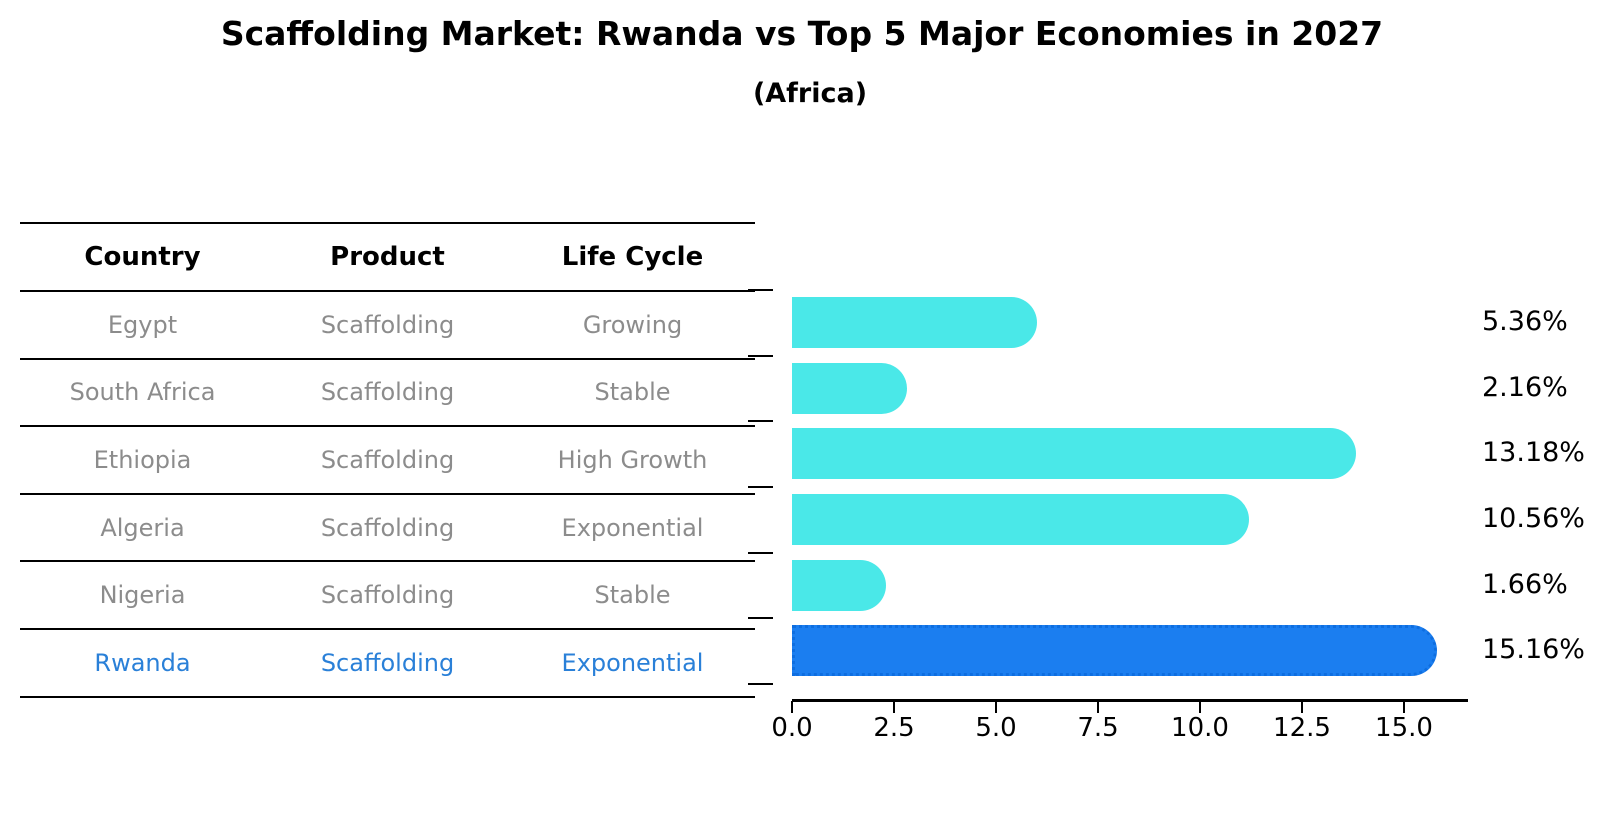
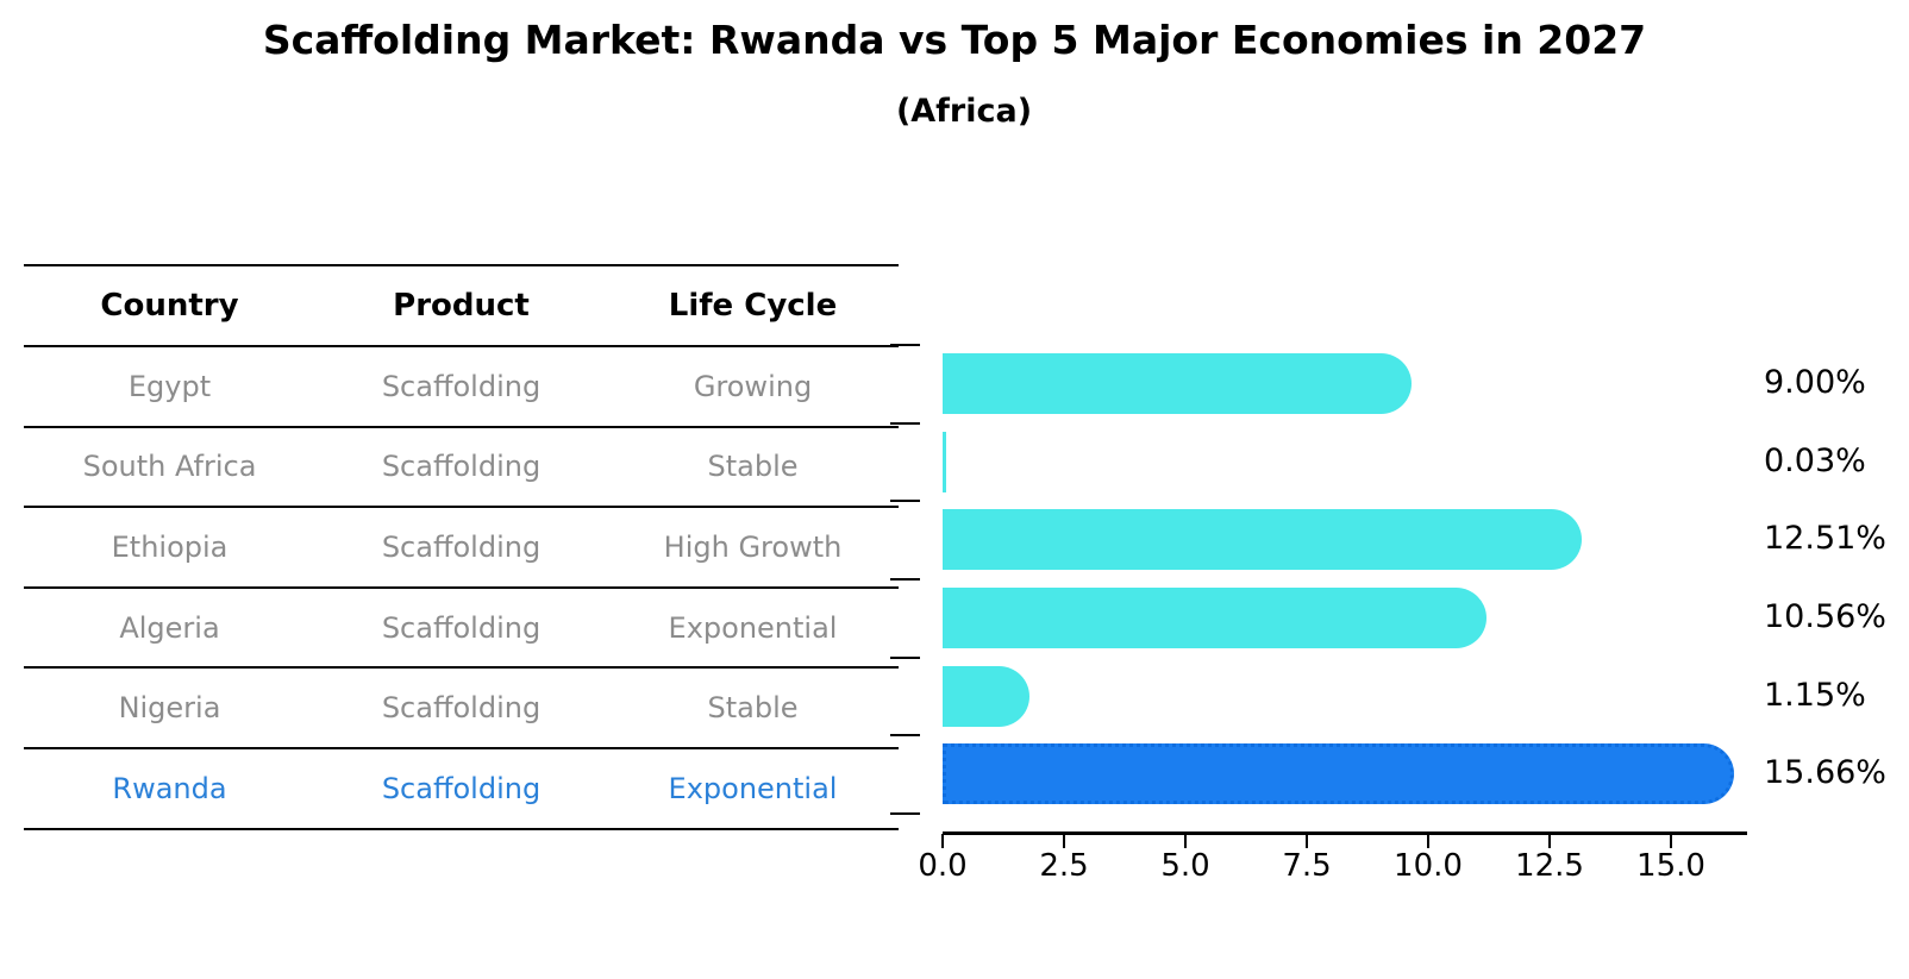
Egypt: 5.36% -> 9.00%
South Africa: 2.16% -> 0.03%
Ethiopia: 13.18% -> 12.51%
Nigeria: 1.66% -> 1.15%
Rwanda: 15.16% -> 15.66%
